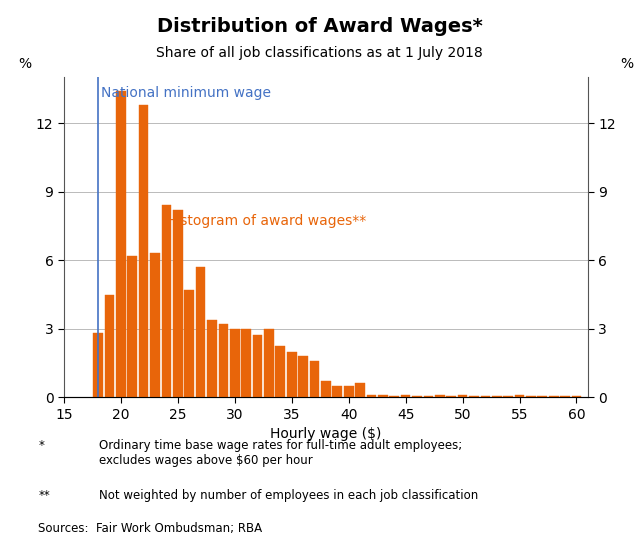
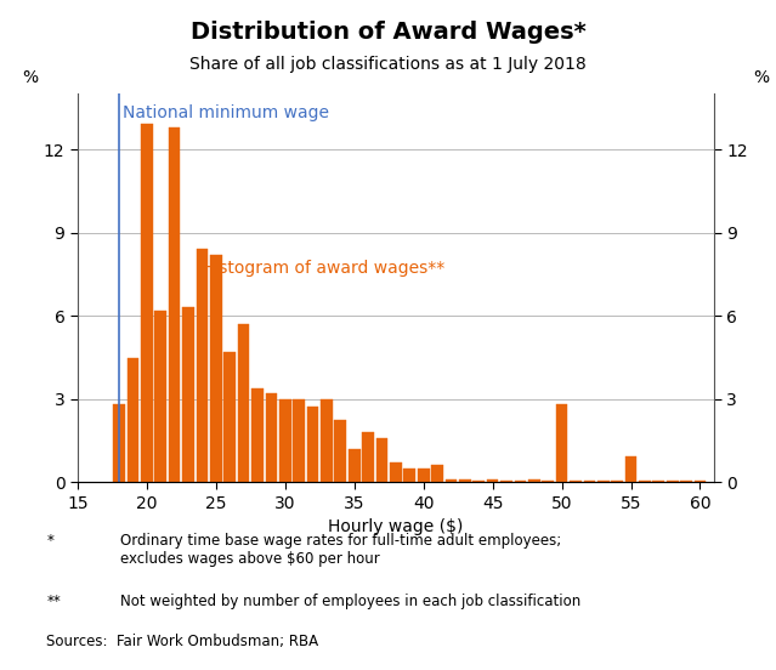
20: 13.40 -> 12.90
35: 2.00 -> 1.20
50: 0.12 -> 2.80
55: 0.12 -> 0.95
